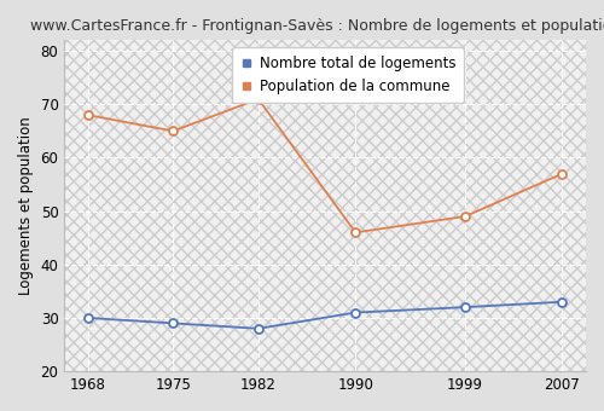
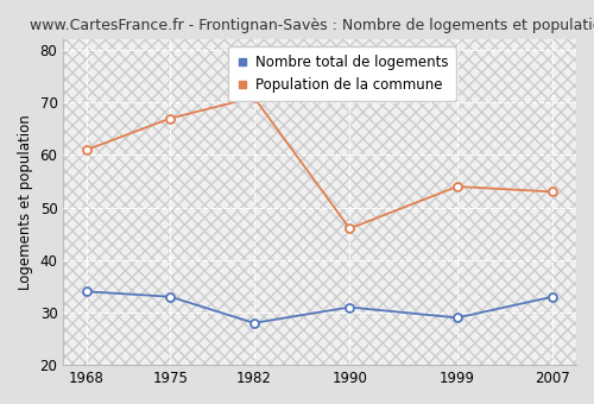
Nombre total de logements/1968: 30 -> 34
Population de la commune/1968: 68 -> 61
Nombre total de logements/1975: 29 -> 33
Population de la commune/1975: 65 -> 67
Nombre total de logements/1999: 32 -> 29
Population de la commune/1999: 49 -> 54
Population de la commune/2007: 57 -> 53
